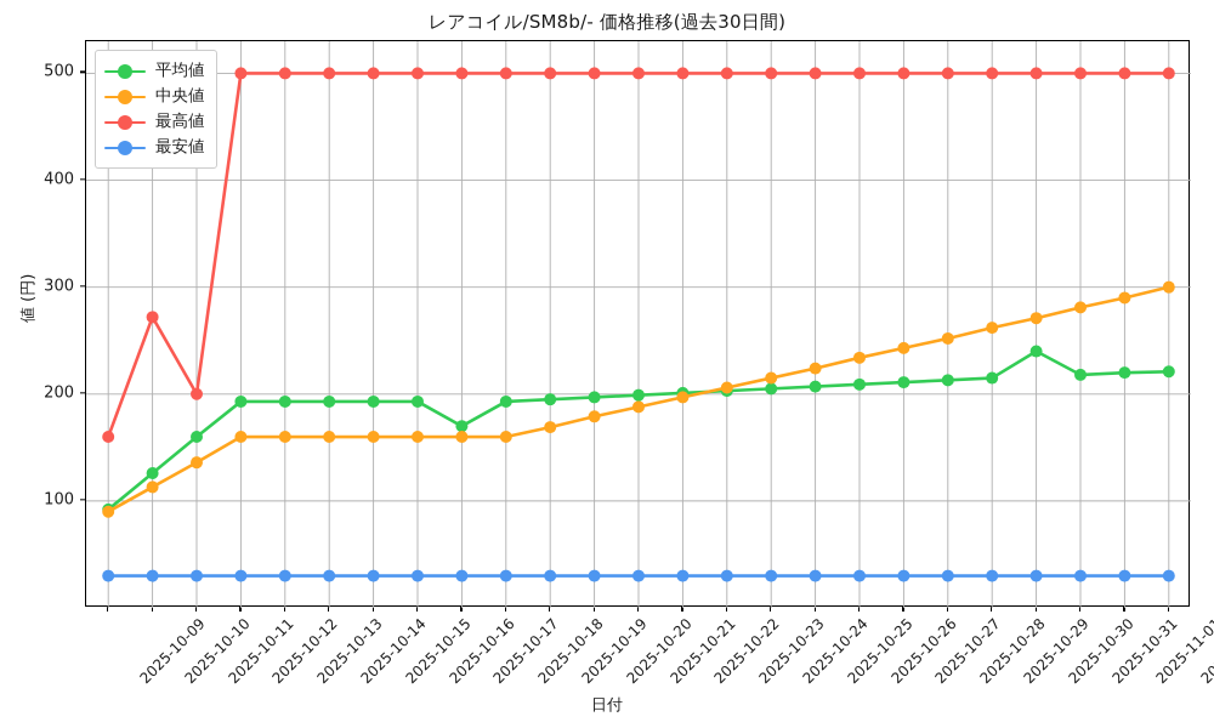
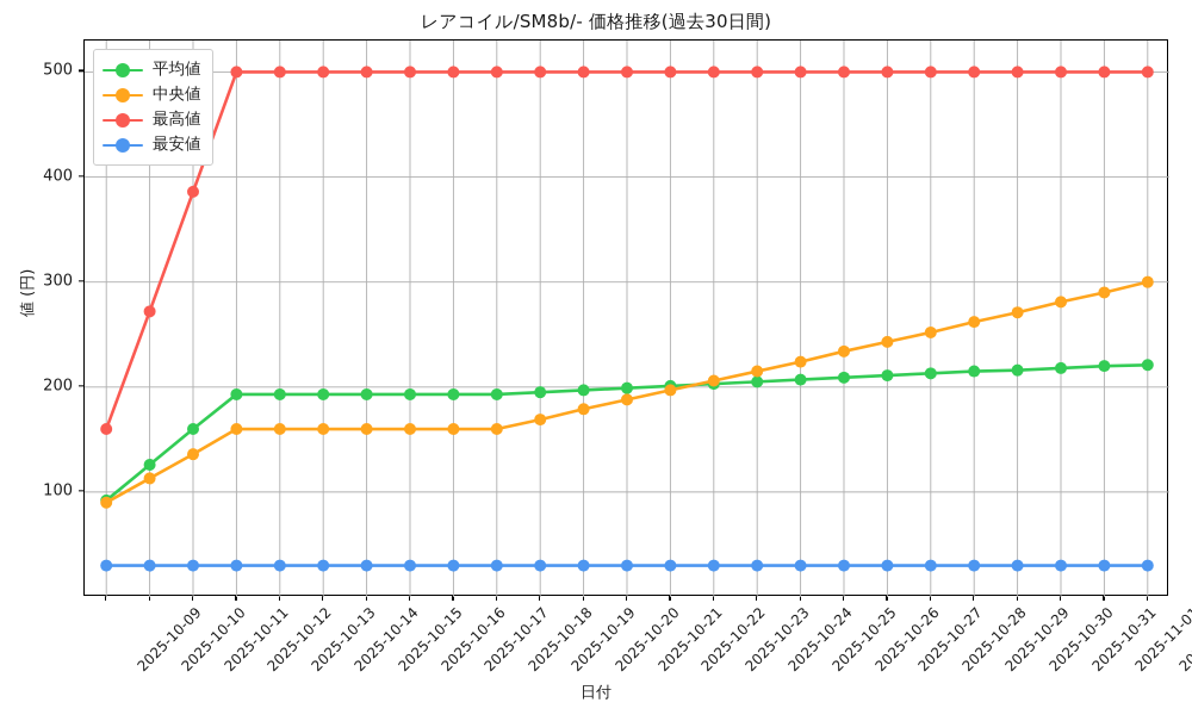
最高値/2025-10-11: 200 -> 390
平均値/2025-10-17: 170 -> 190
平均値/2025-10-30: 240 -> 220
